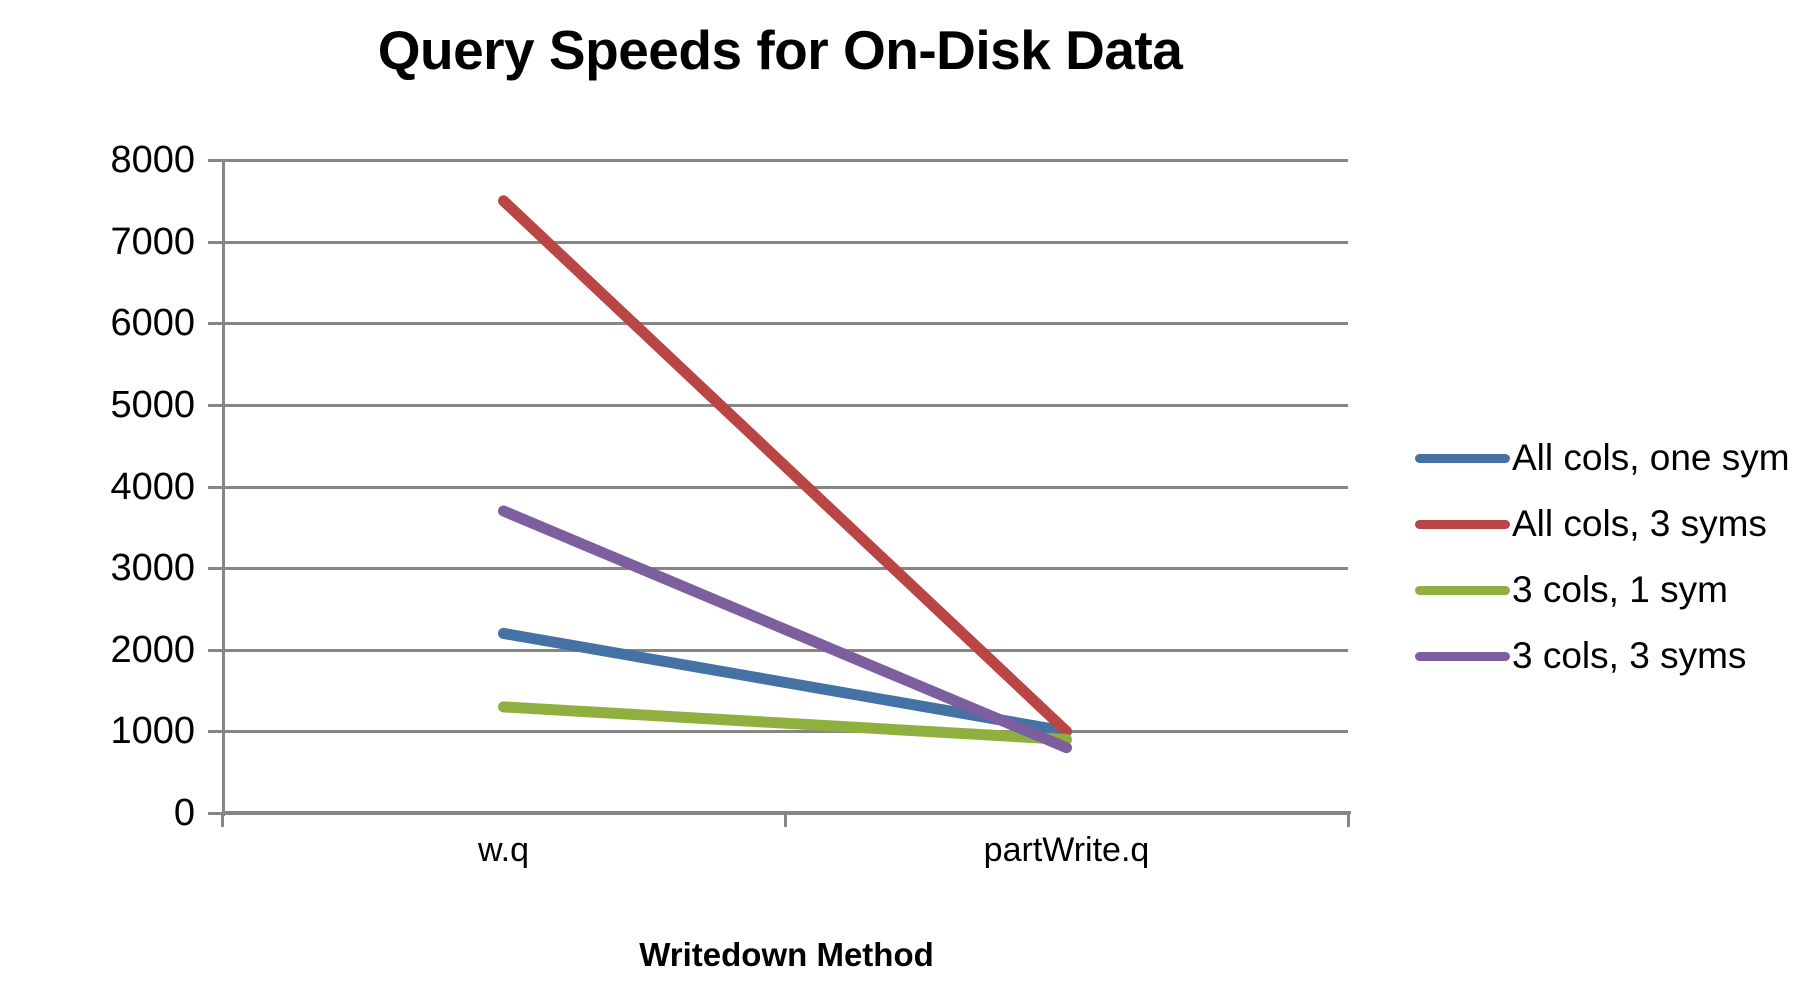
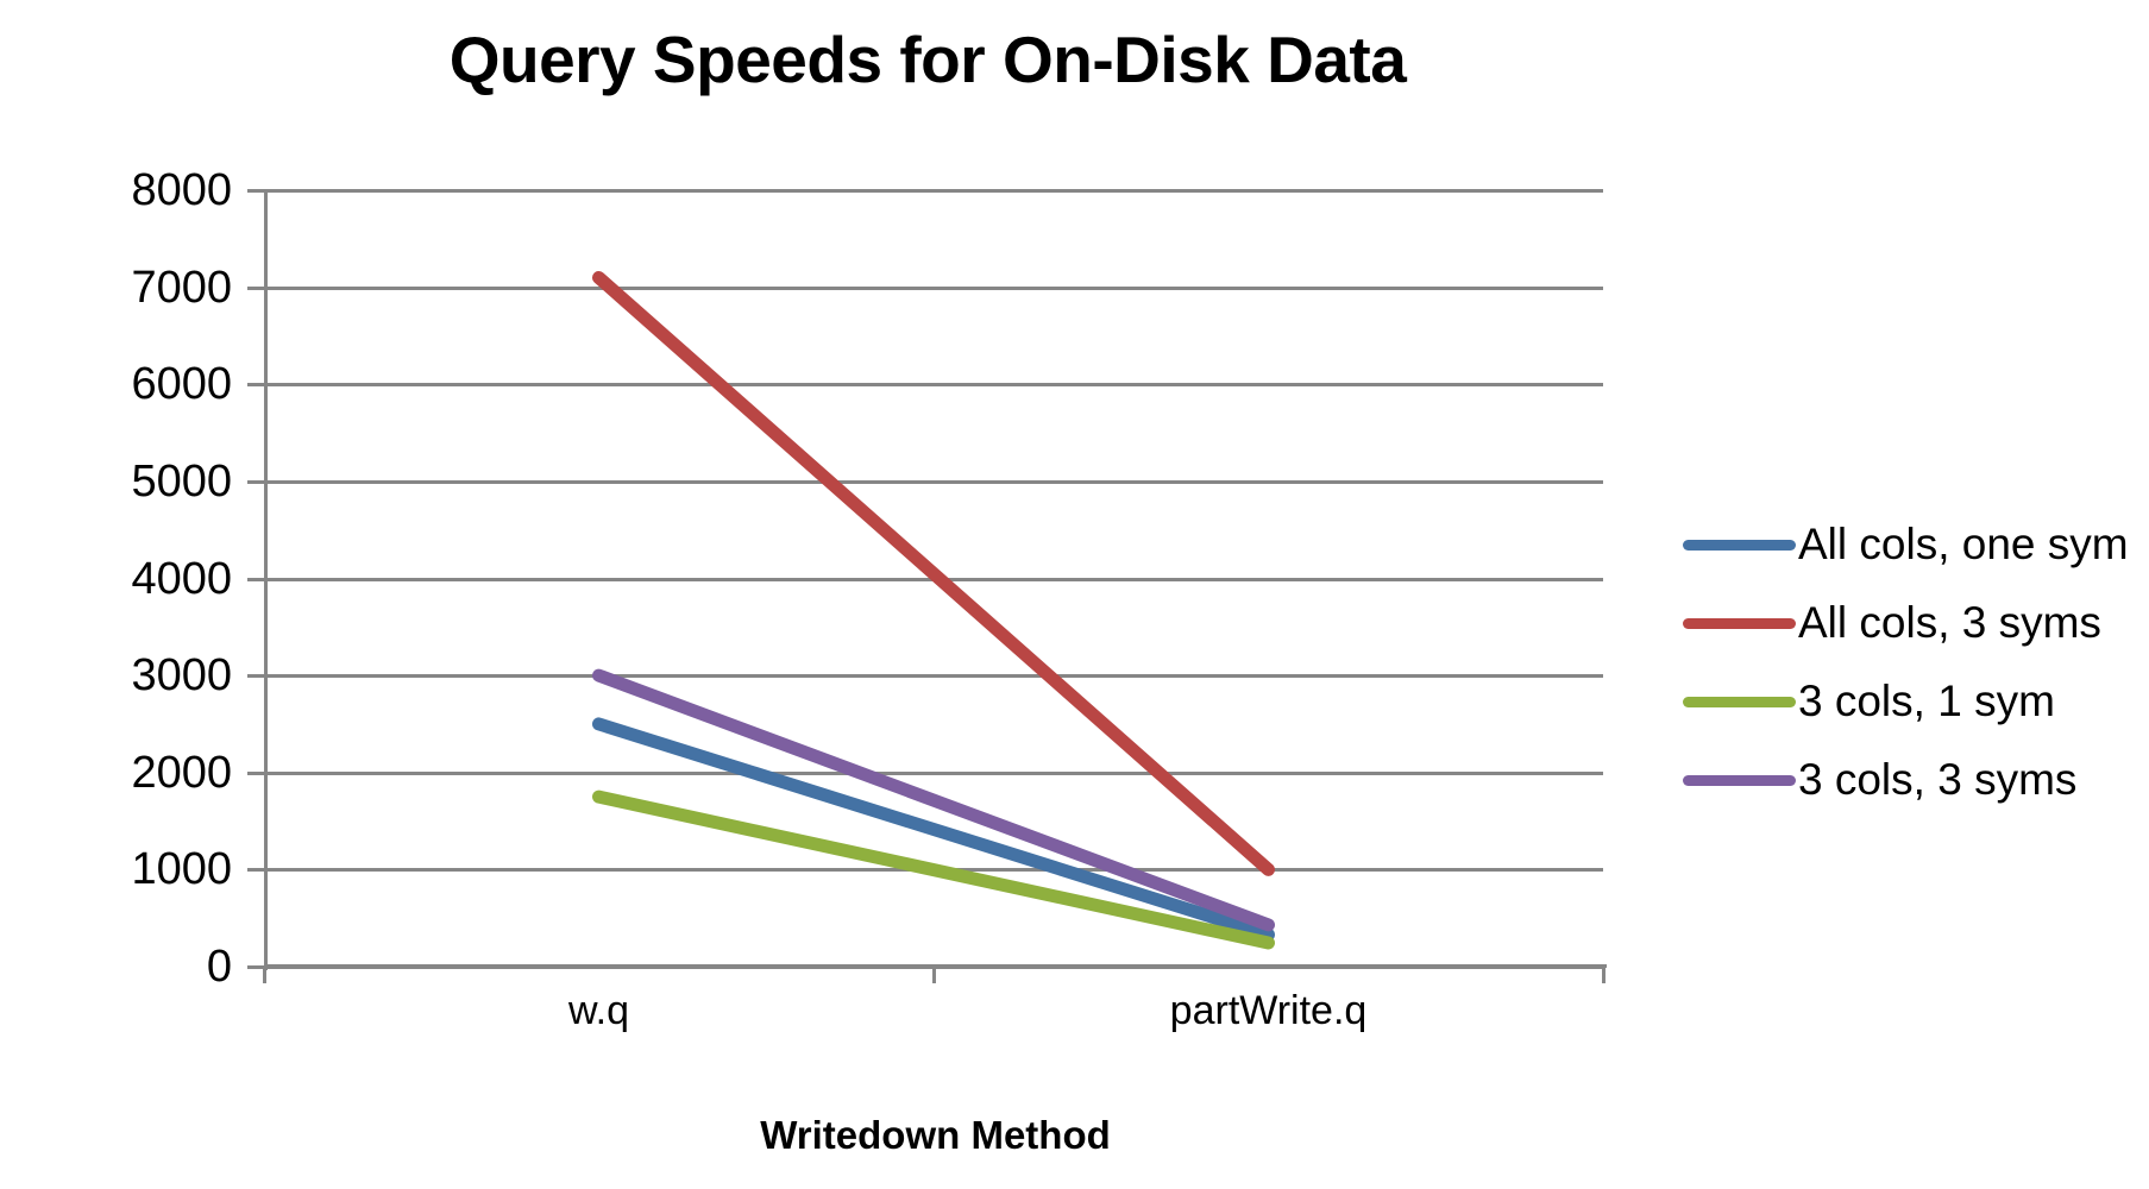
All cols, one sym/w.q: 2200 -> 2500
All cols, 3 syms/w.q: 7500 -> 7100
3 cols, 1 sym/w.q: 1300 -> 1800
3 cols, 3 syms/w.q: 3700 -> 3000
All cols, one sym/partWrite.q: 1000 -> 300
3 cols, 1 sym/partWrite.q: 900 -> 200
3 cols, 3 syms/partWrite.q: 800 -> 400
